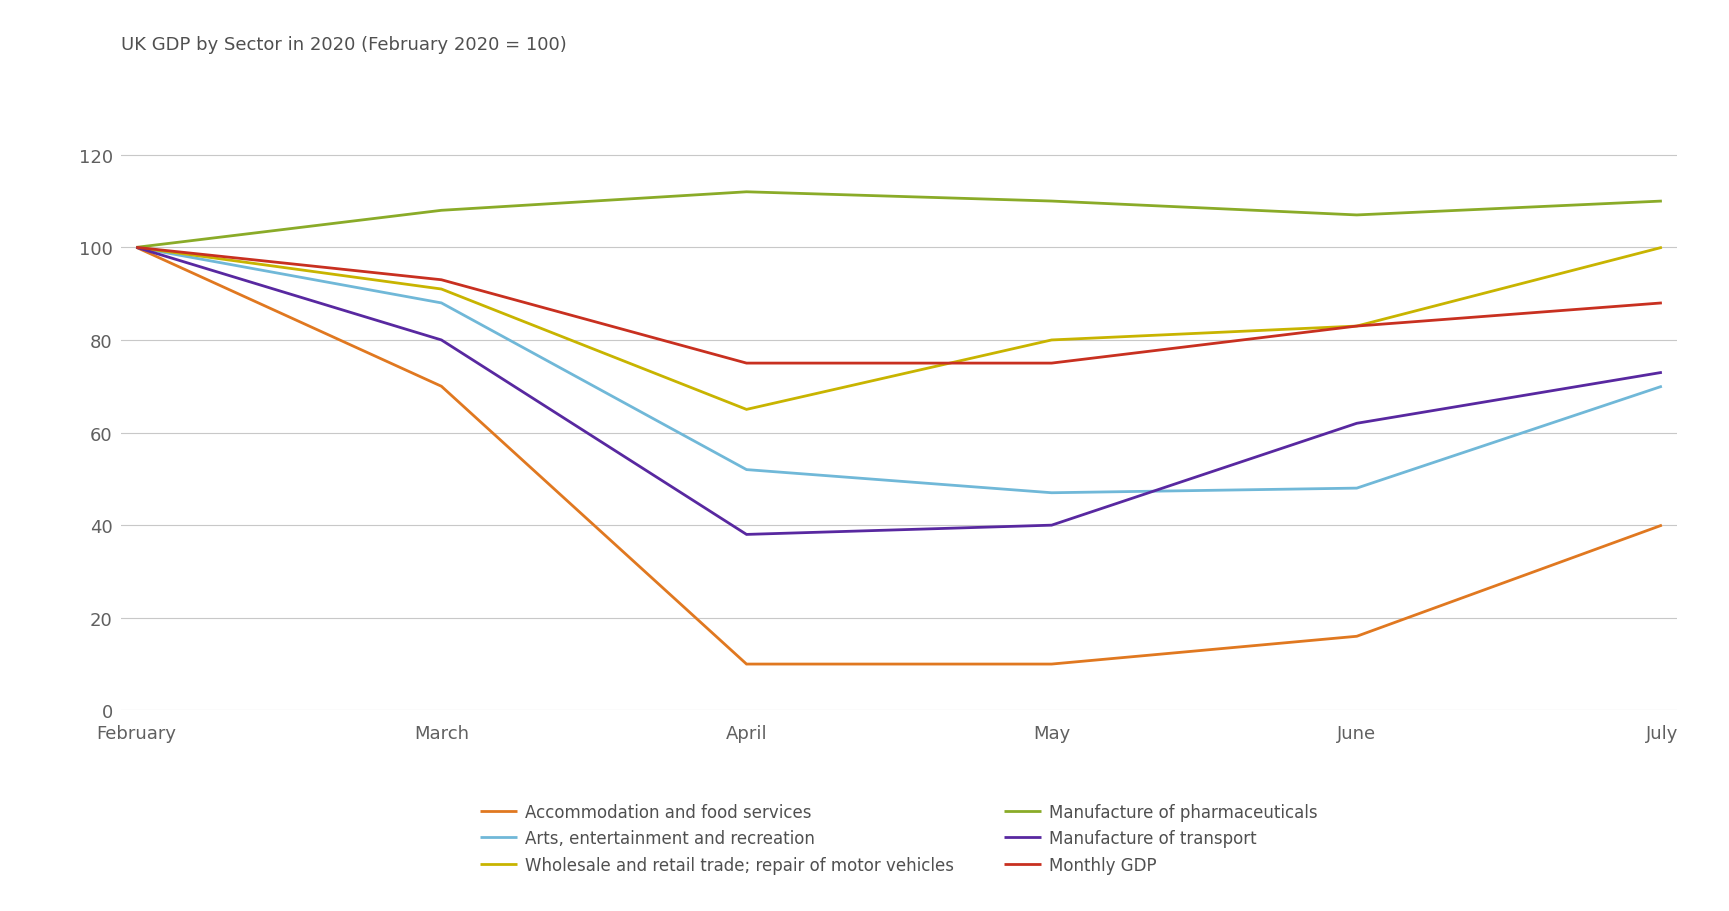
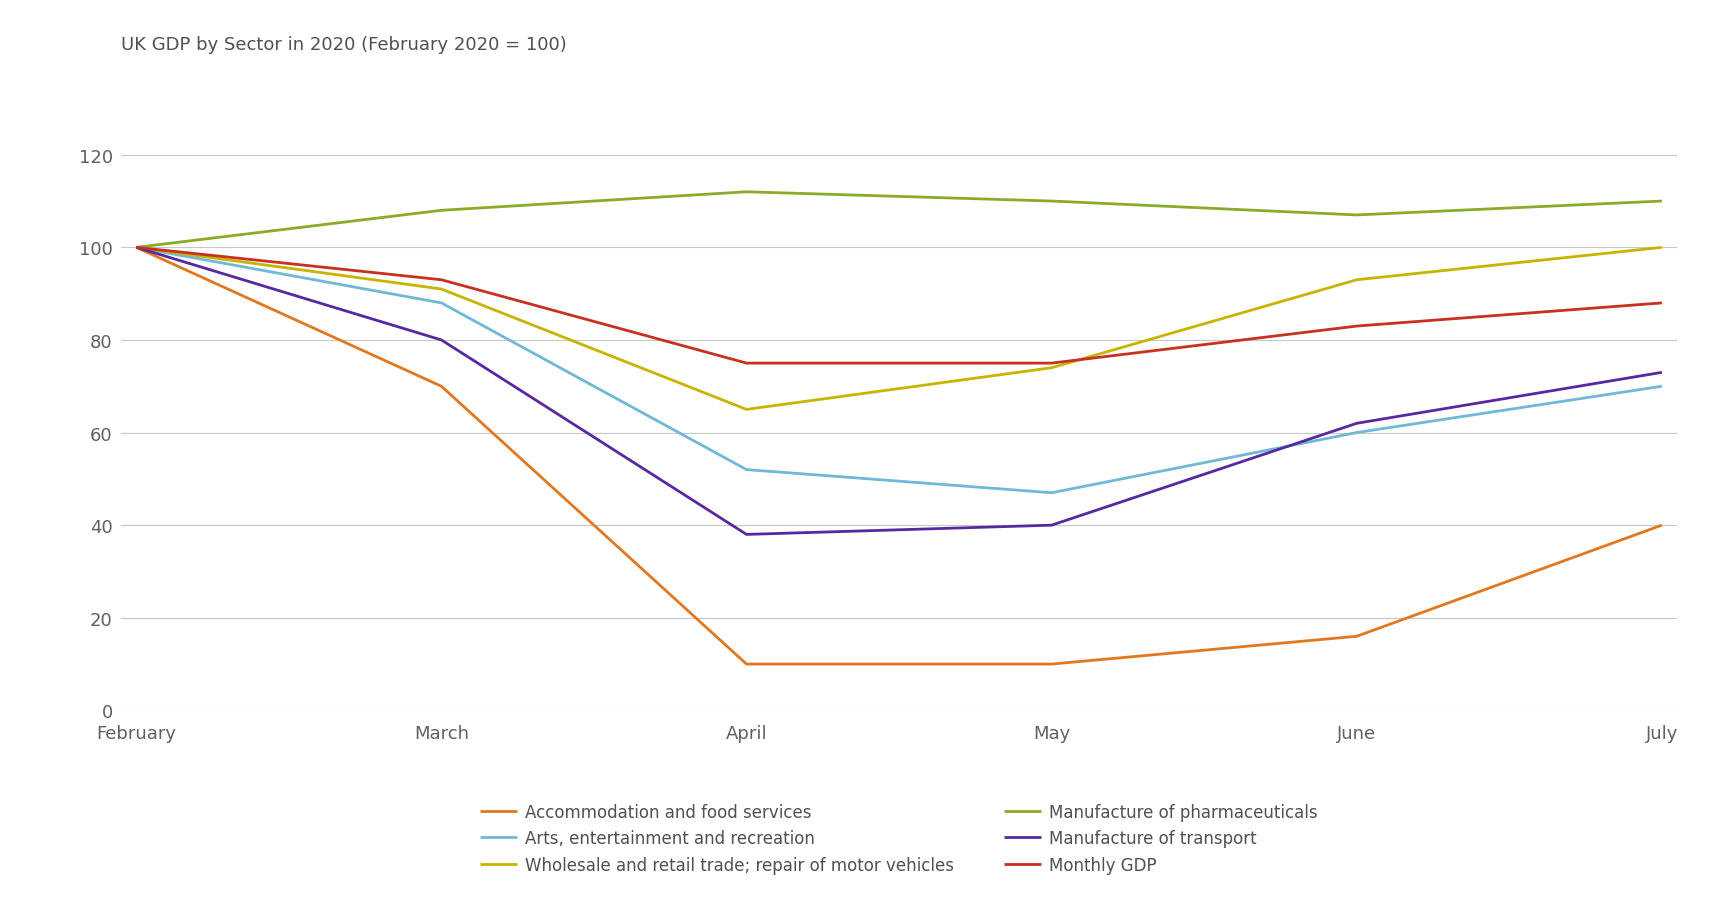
Wholesale and retail trade; repair of motor vehicles/May: 80 -> 74
Arts, entertainment and recreation/June: 48 -> 60
Wholesale and retail trade; repair of motor vehicles/June: 83 -> 93
